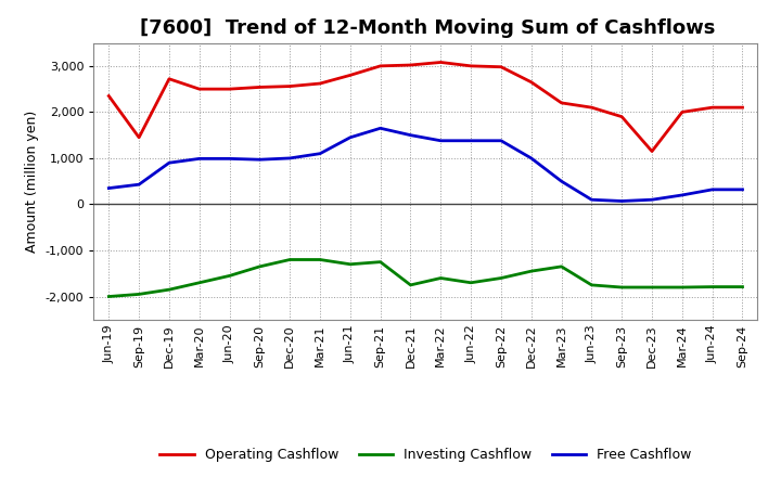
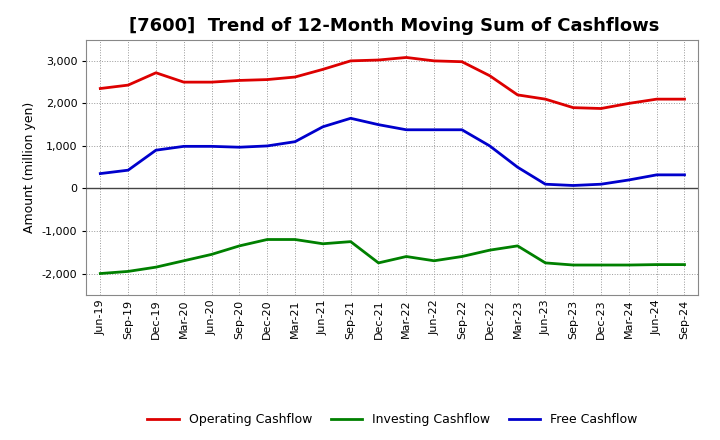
Operating Cashflow/Sep-19: 1,450 -> 2,430
Operating Cashflow/Dec-23: 1,150 -> 1,880
